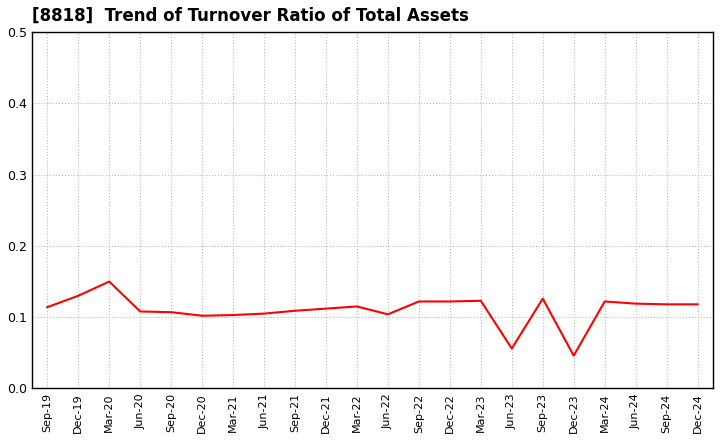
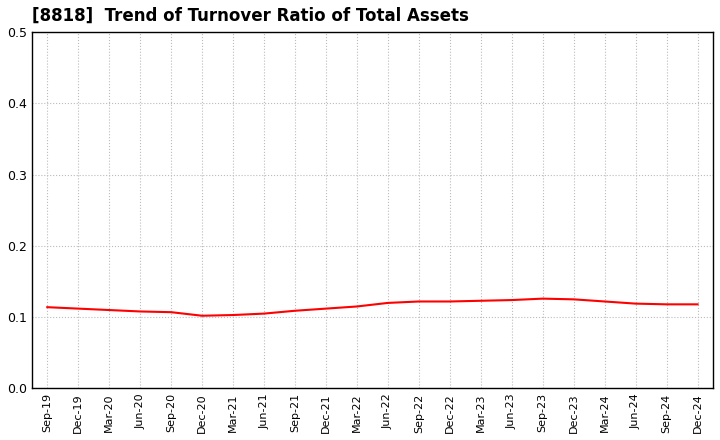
Dec-19: 0.130 -> 0.112
Mar-20: 0.150 -> 0.110
Jun-22: 0.104 -> 0.120
Jun-23: 0.056 -> 0.124
Dec-23: 0.046 -> 0.125
